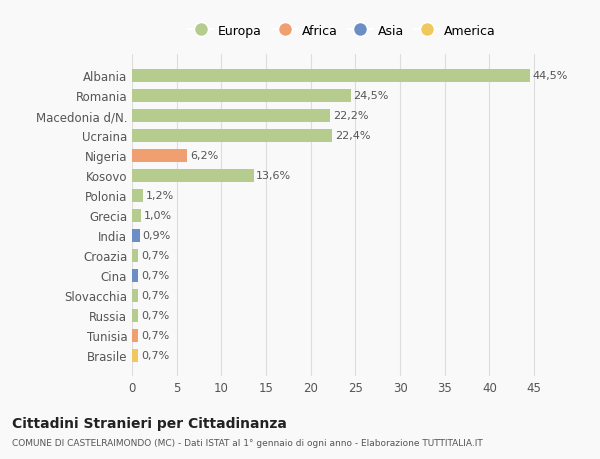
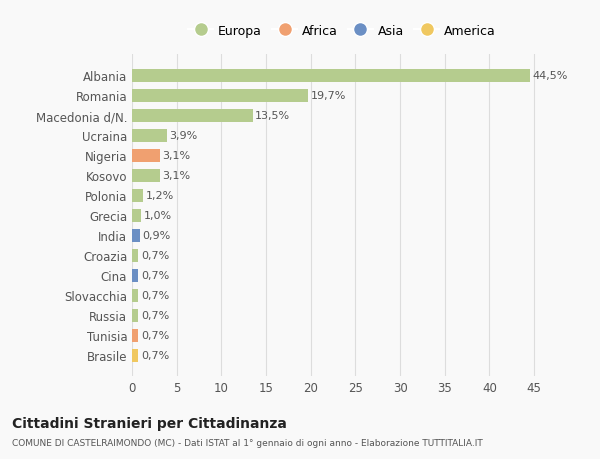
Romania: 24,5% -> 19,7%
Macedonia d/N.: 22,2% -> 13,5%
Ucraina: 22,4% -> 3,9%
Nigeria: 6,2% -> 3,1%
Kosovo: 13,6% -> 3,1%
